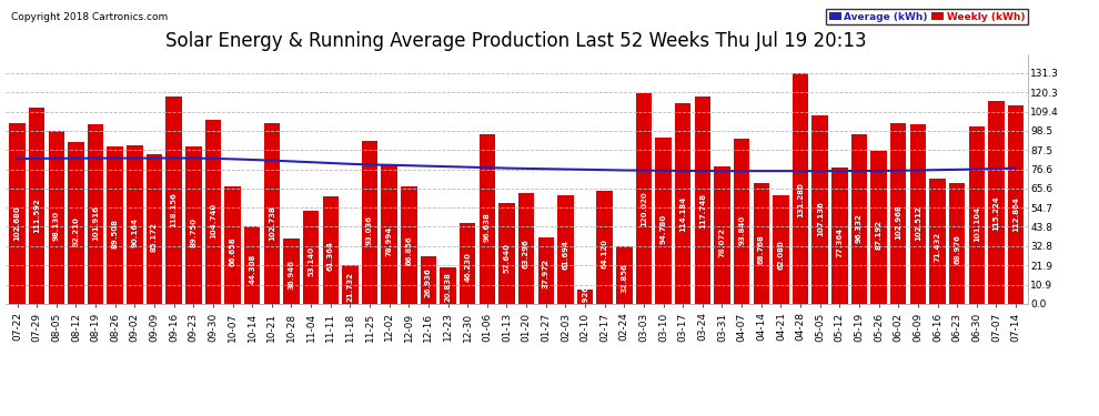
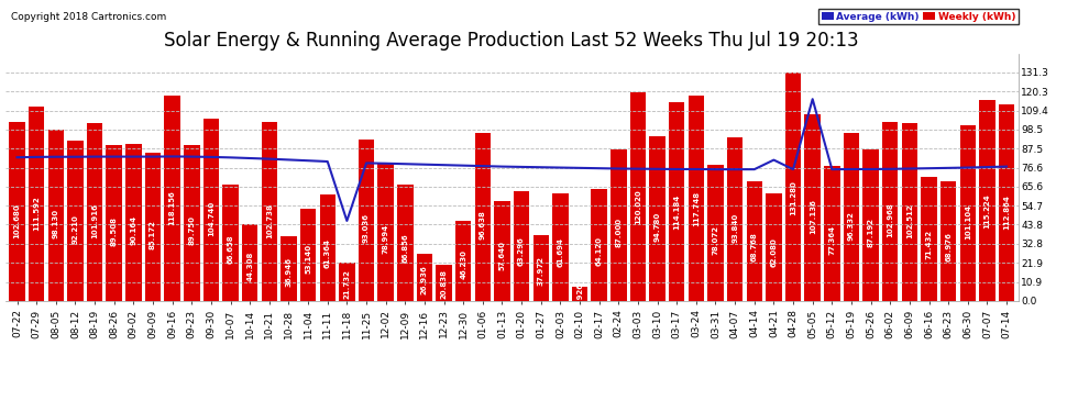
Average (kWh)/11-18: 80 -> 46
Weekly (kWh)/02-24: 33 -> 87
Average (kWh)/04-21: 76 -> 81
Average (kWh)/05-05: 76 -> 116
